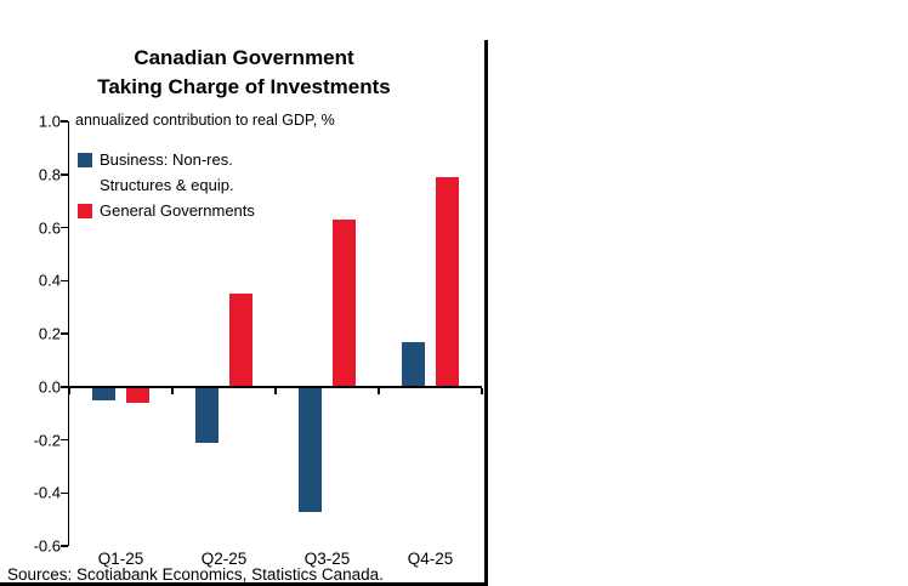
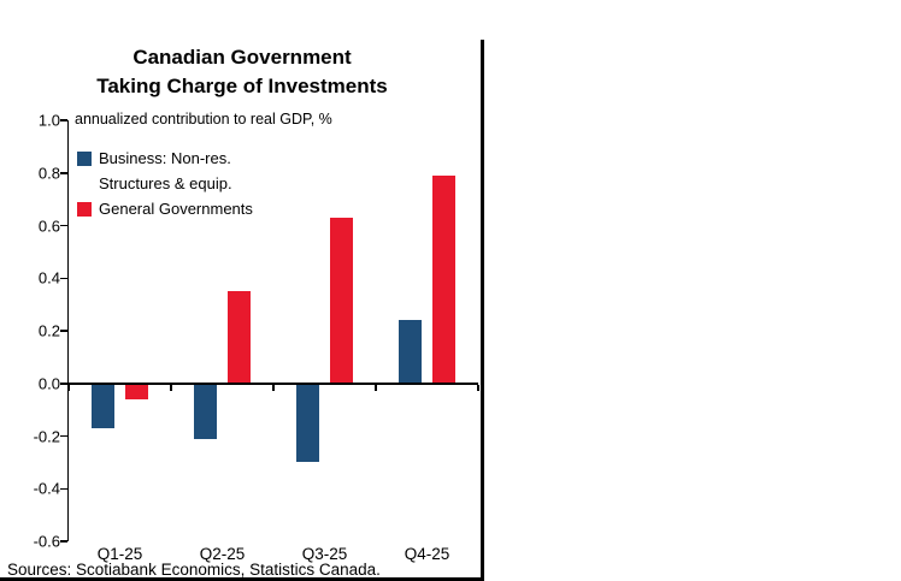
Business: Non-res. Structures & equip./Q1-25: -0.05 -> -0.17
Business: Non-res. Structures & equip./Q3-25: -0.47 -> -0.30
Business: Non-res. Structures & equip./Q4-25: 0.17 -> 0.24
